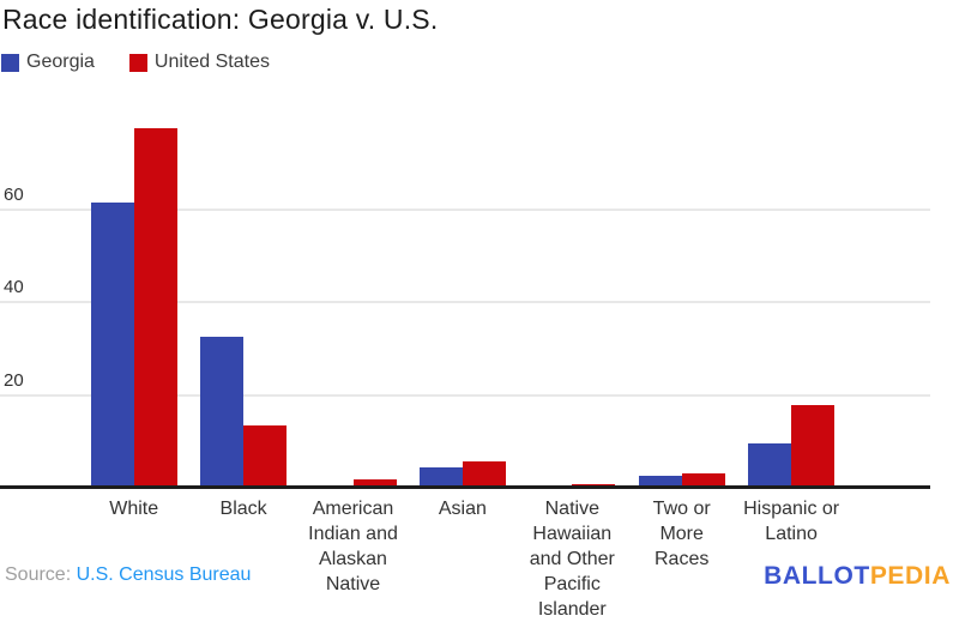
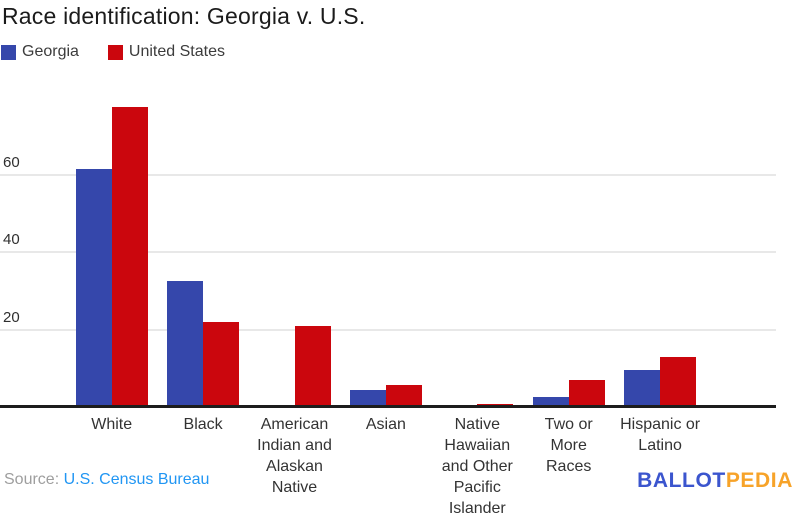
United States/Black: 13 -> 22
United States/American Indian and Alaskan Native: 2 -> 21
United States/Two or More Races: 3 -> 7
United States/Hispanic or Latino: 18 -> 13
